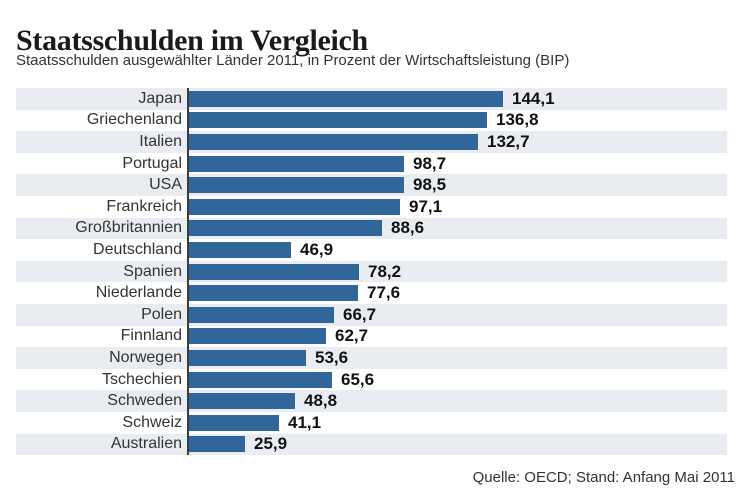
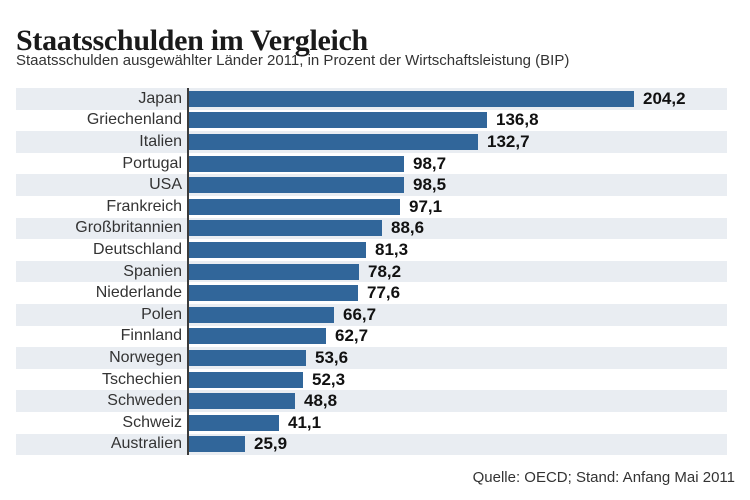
Japan: 144,1 -> 204,2
Deutschland: 46,9 -> 81,3
Tschechien: 65,6 -> 52,3
